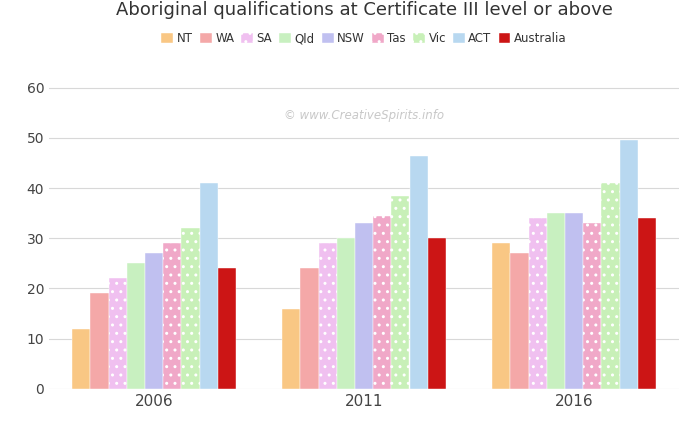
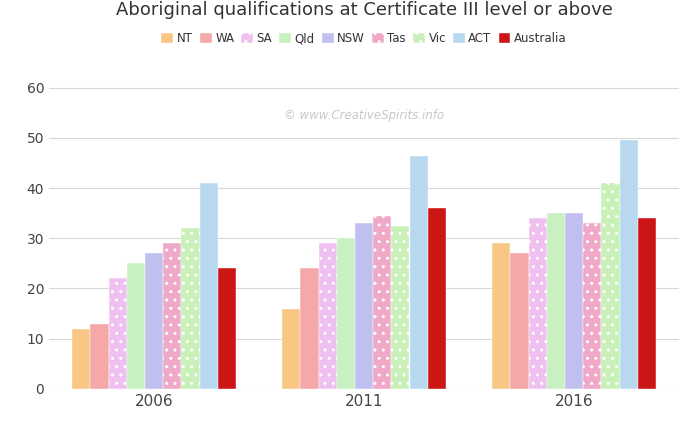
WA/2006: 19 -> 13
Vic/2011: 38.5 -> 32.4
Australia/2011: 30 -> 36
